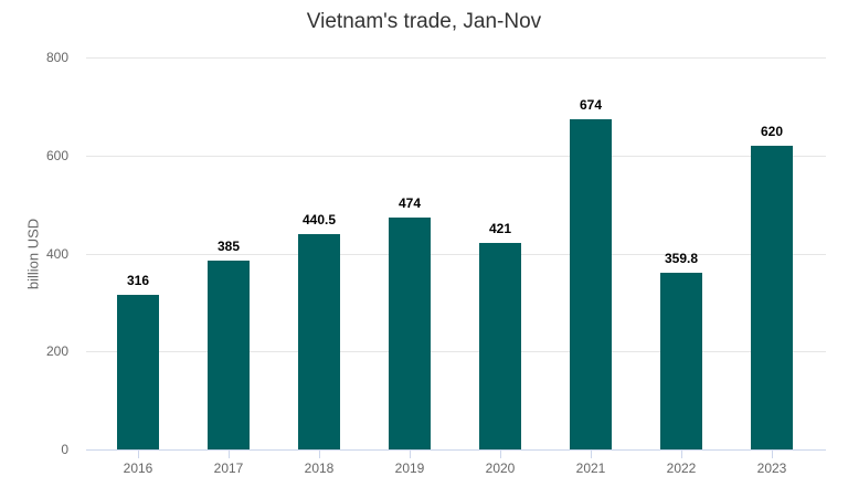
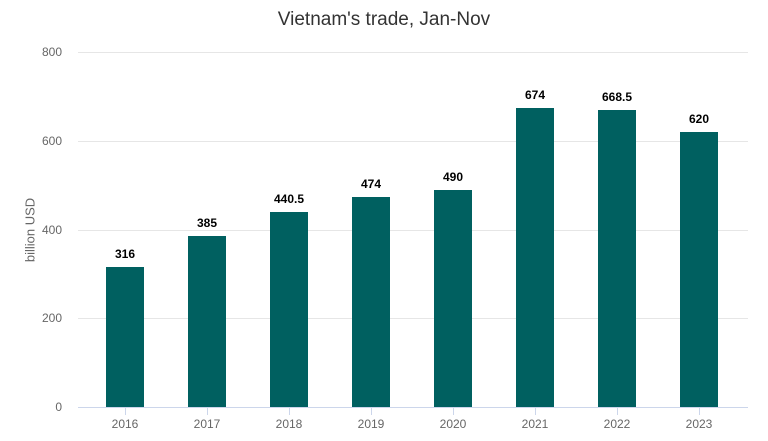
2020: 421 -> 490
2022: 359.8 -> 668.5
